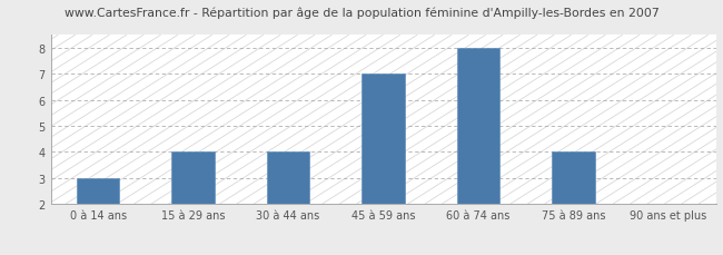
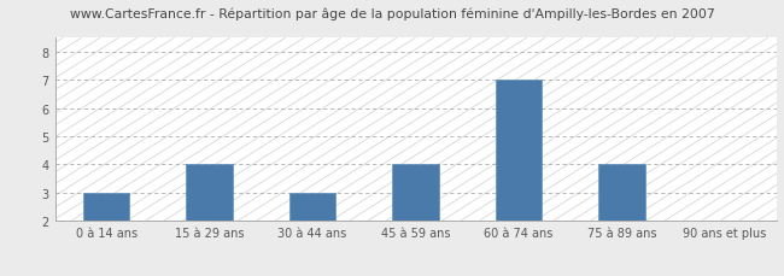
30 à 44 ans: 4 -> 3
45 à 59 ans: 7 -> 4
60 à 74 ans: 8 -> 7
